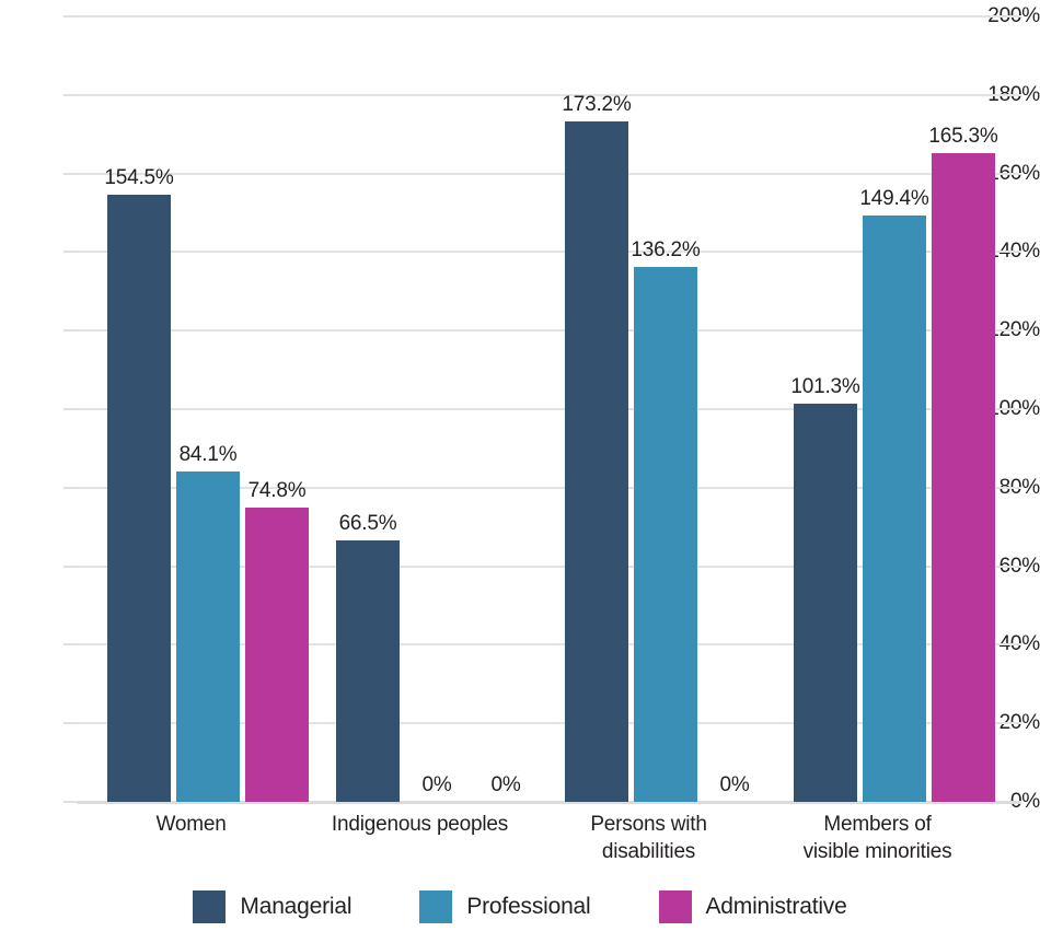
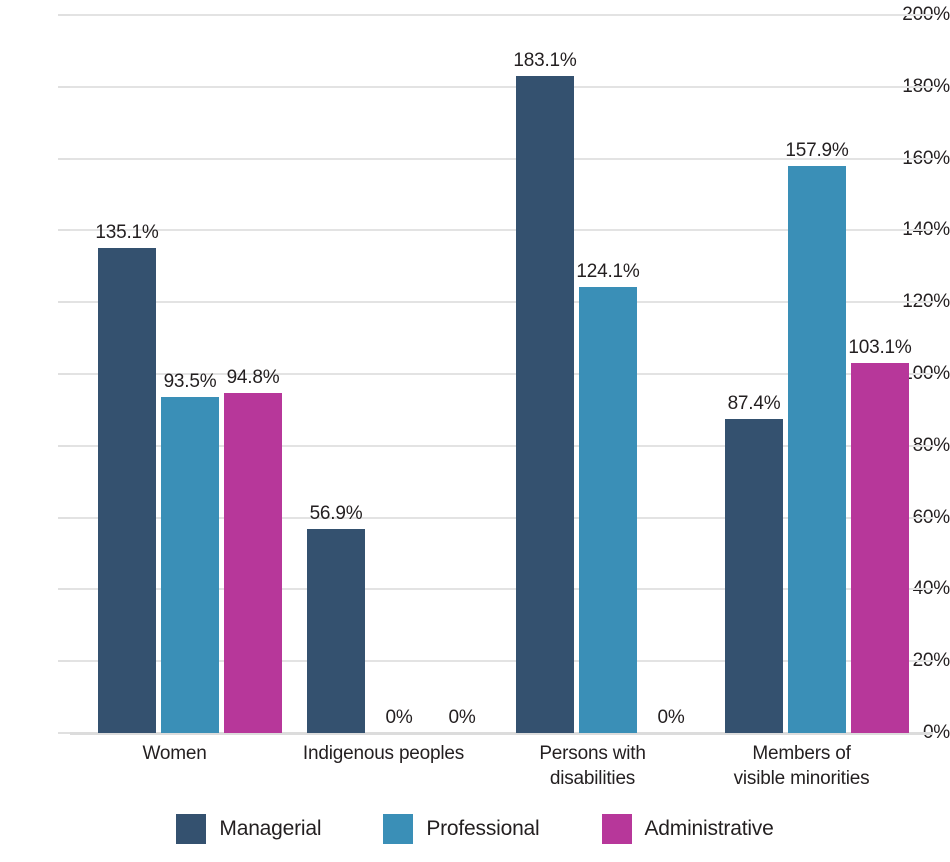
Managerial/Women: 154.5% -> 135.1%
Professional/Women: 84.1% -> 93.5%
Administrative/Women: 74.8% -> 94.8%
Managerial/Indigenous peoples: 66.5% -> 56.9%
Managerial/Persons with disabilities: 173.2% -> 183.1%
Professional/Persons with disabilities: 136.2% -> 124.1%
Managerial/Members of visible minorities: 101.3% -> 87.4%
Professional/Members of visible minorities: 149.4% -> 157.9%
Administrative/Members of visible minorities: 165.3% -> 103.1%
